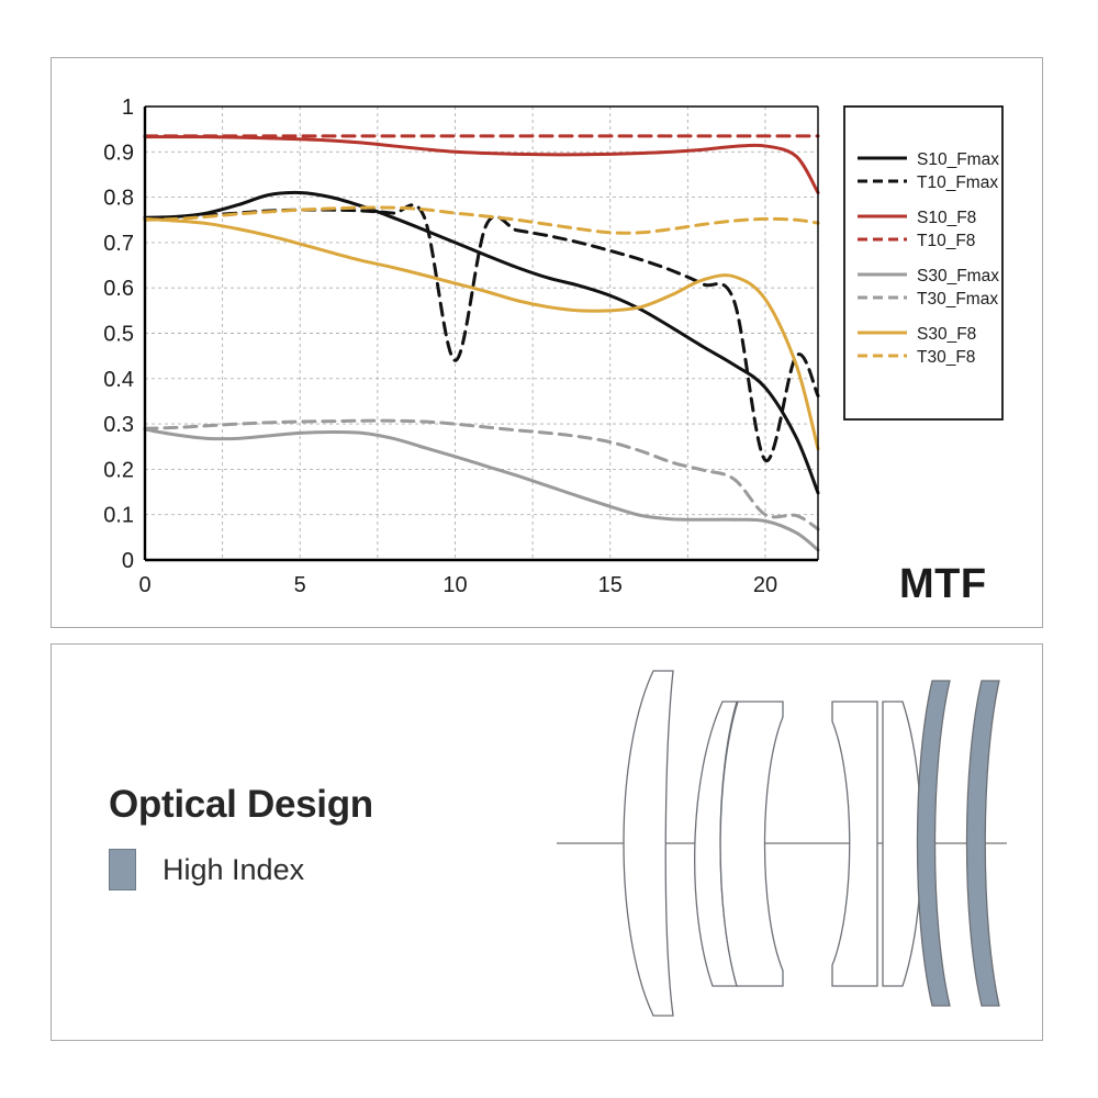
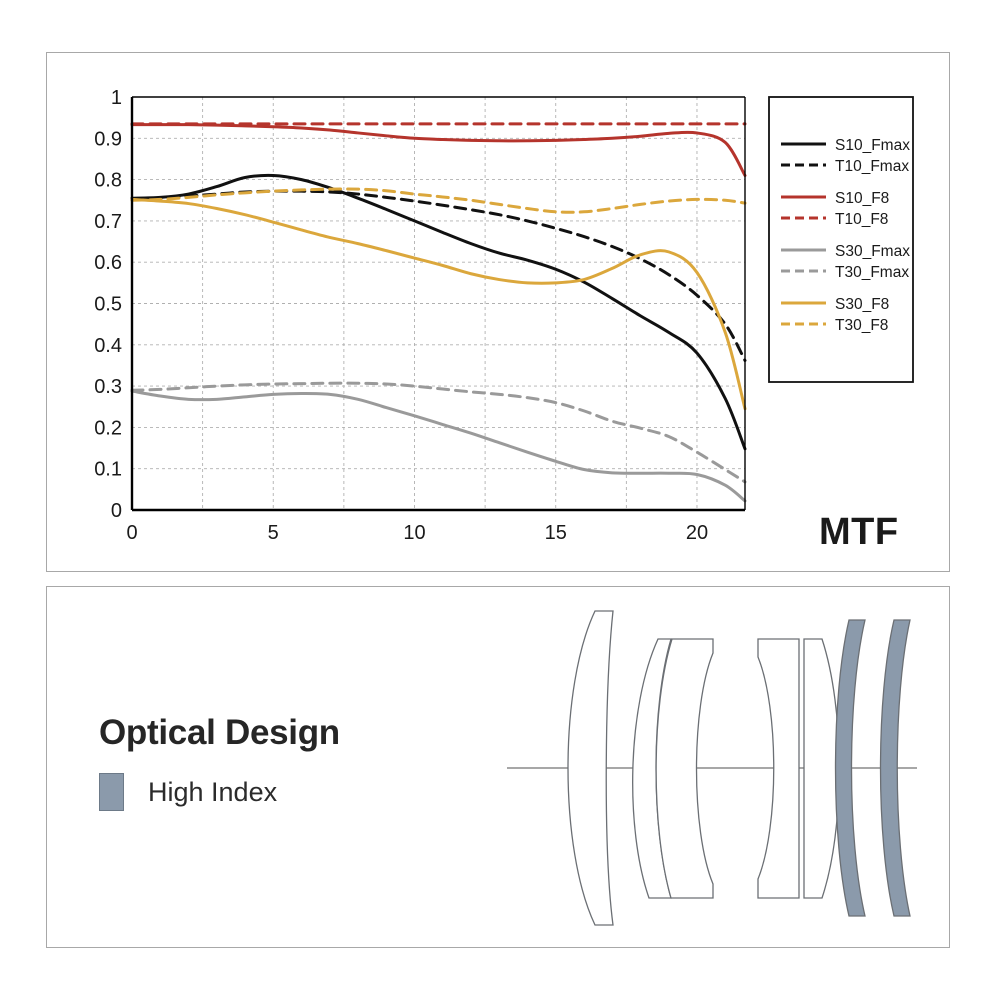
T10_Fmax/10: 0.44 -> 0.75
T10_Fmax/20: 0.22 -> 0.52
T30_Fmax/20: 0.10 -> 0.14
